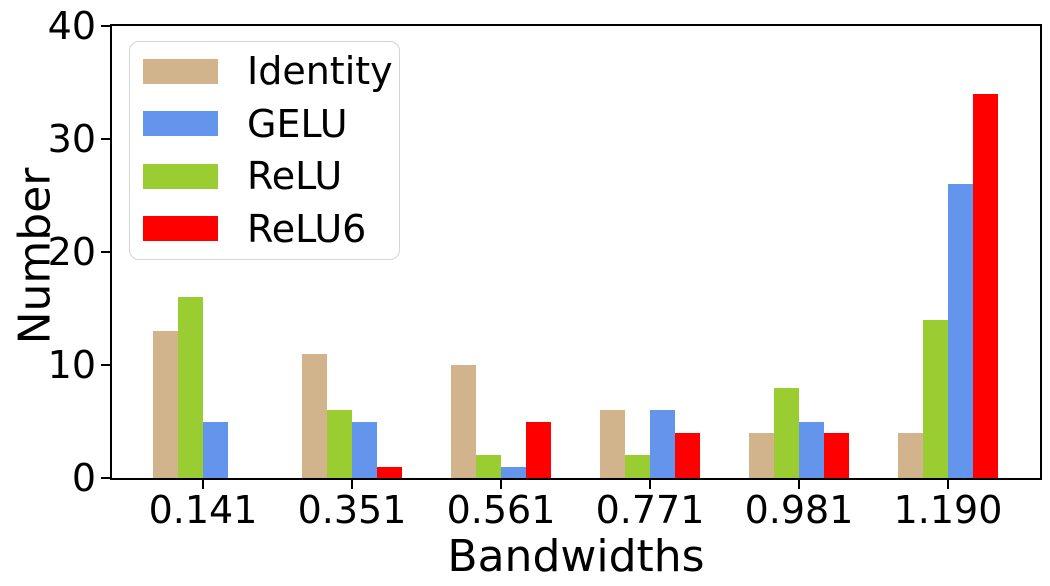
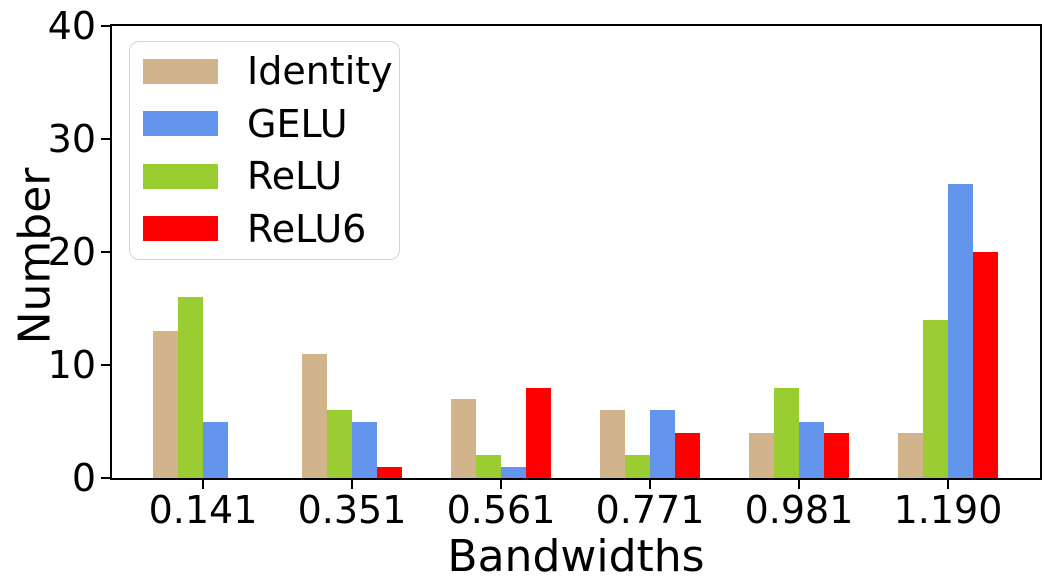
Identity/0.561: 10 -> 7
ReLU6/0.561: 5 -> 8
ReLU6/1.190: 34 -> 20
